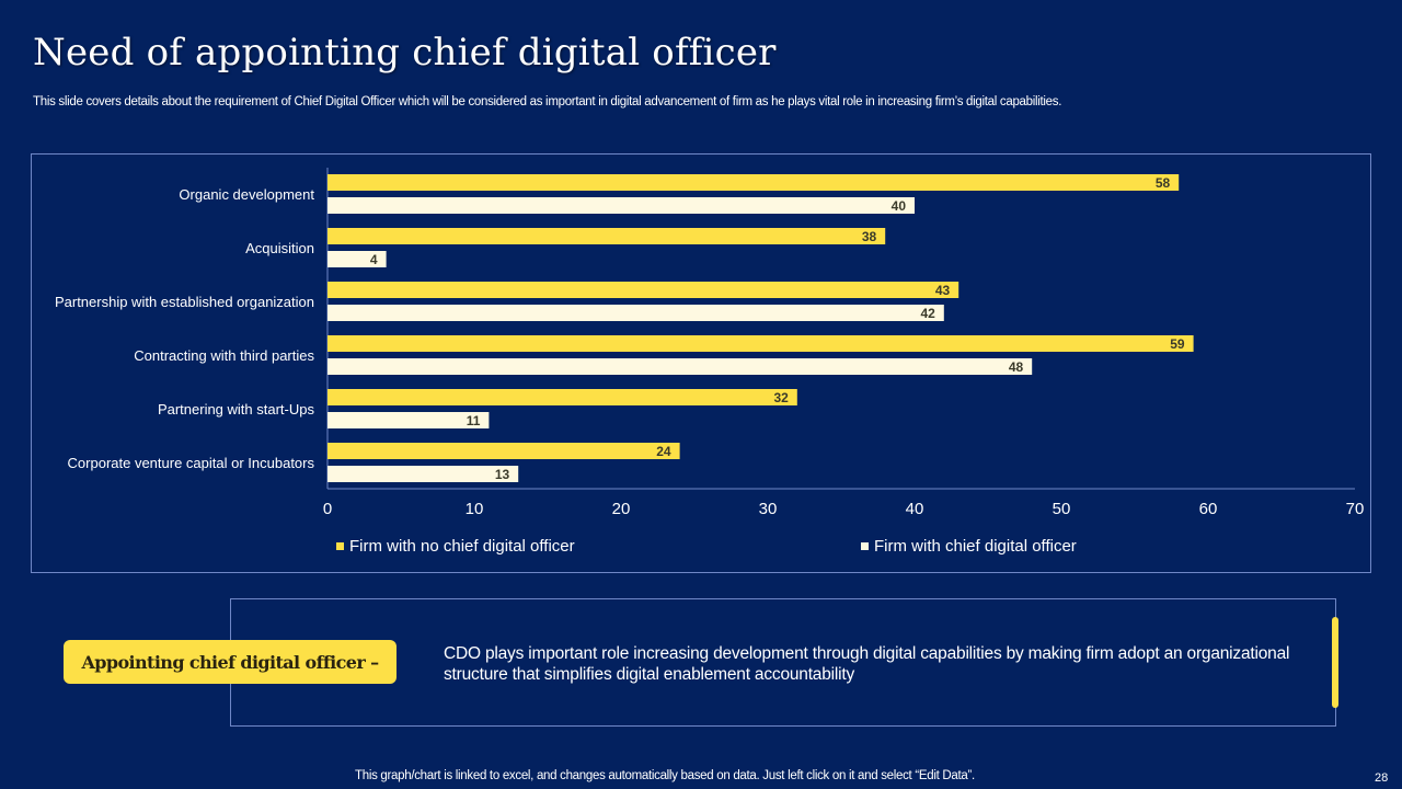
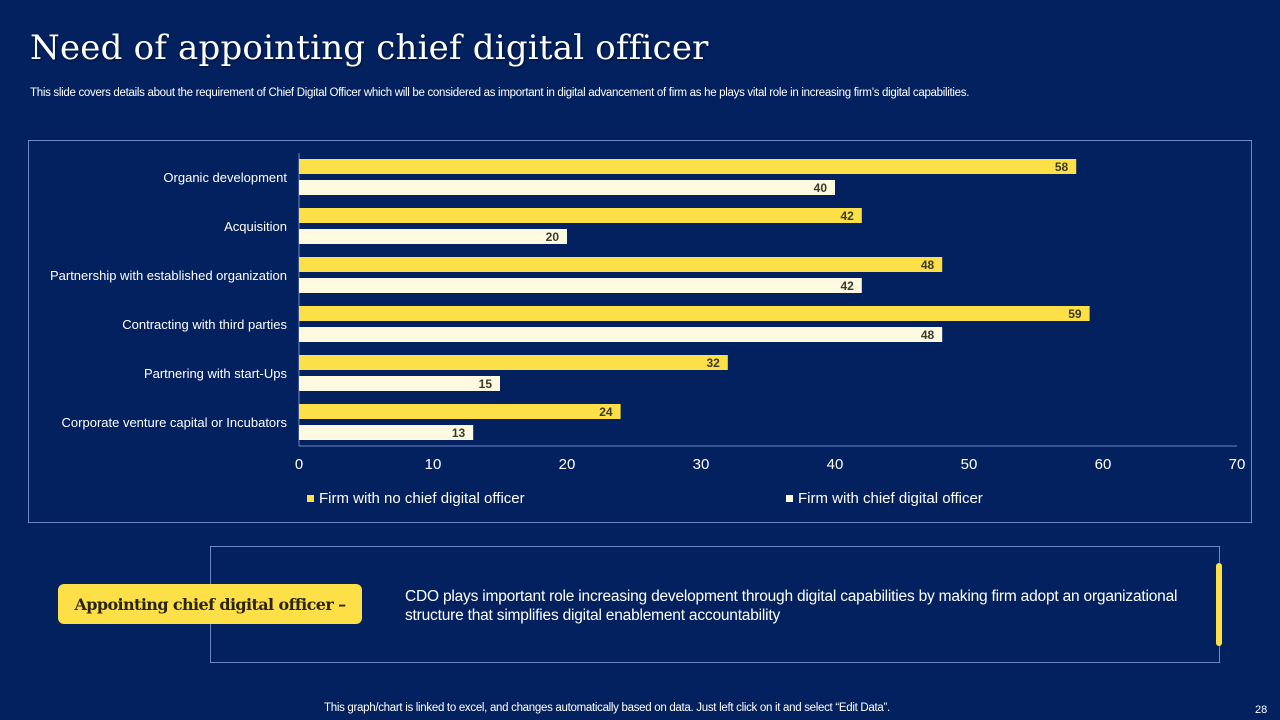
Firm with no chief digital officer/Acquisition: 38 -> 42
Firm with chief digital officer/Acquisition: 4 -> 20
Firm with no chief digital officer/Partnership with established organization: 43 -> 48
Firm with chief digital officer/Partnering with start-Ups: 11 -> 15
